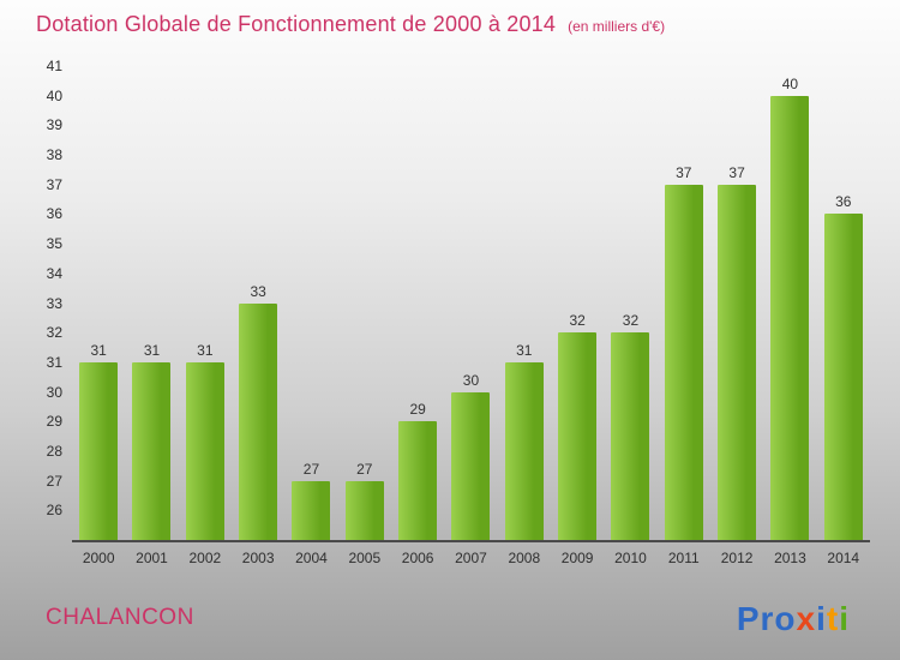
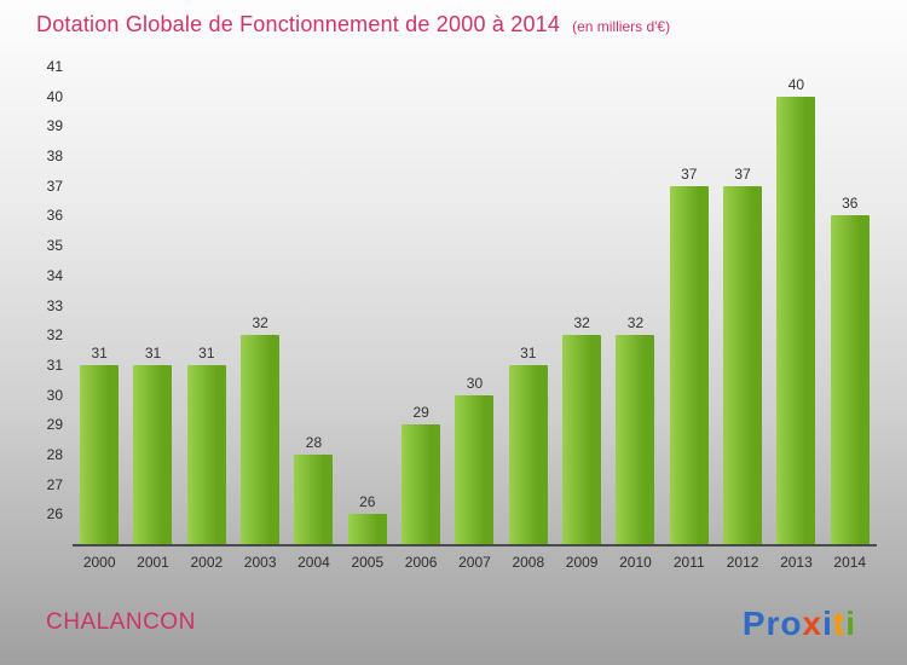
2003: 33 -> 32
2004: 27 -> 28
2005: 27 -> 26
